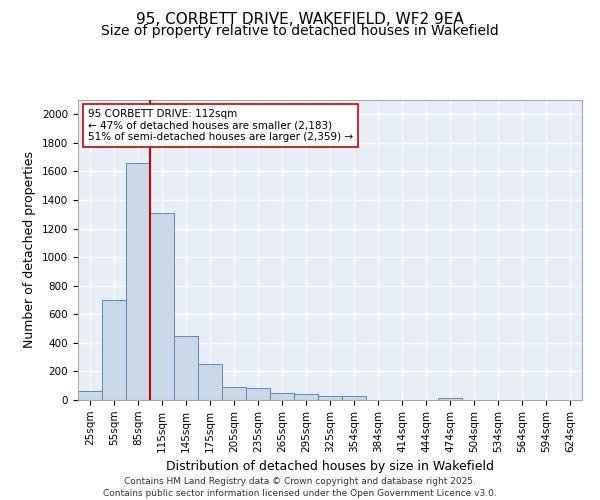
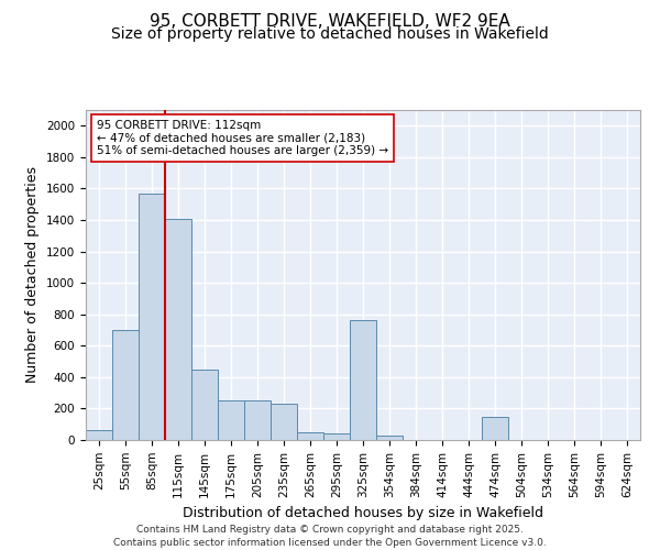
85sqm: 1660 -> 1570
115sqm: 1310 -> 1410
205sqm: 90 -> 250
235sqm: 80 -> 230
325sqm: 20 -> 760
474sqm: 20 -> 150
